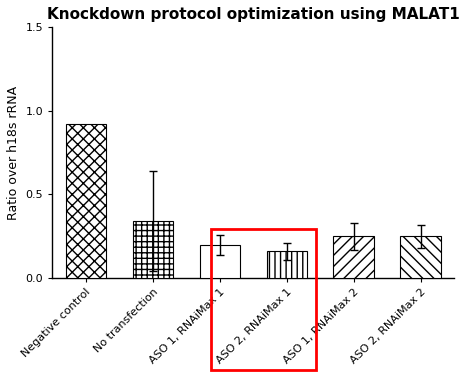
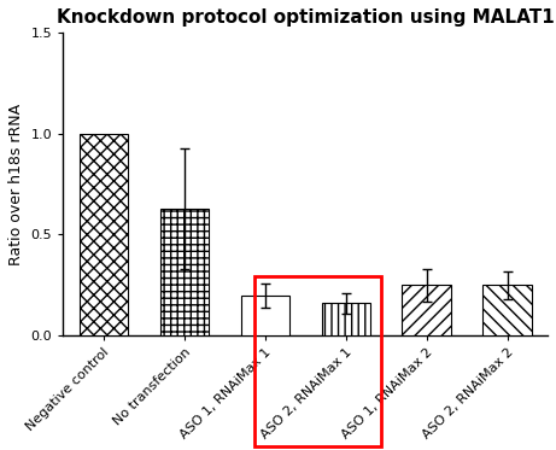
Negative control: 0.92 -> 1.00
No transfection: 0.34 -> 0.63
